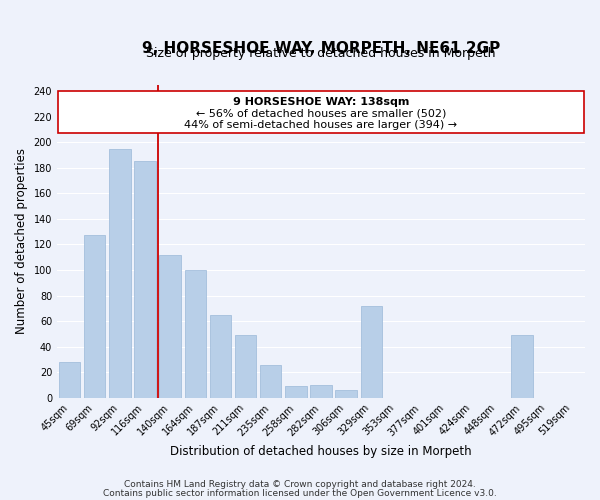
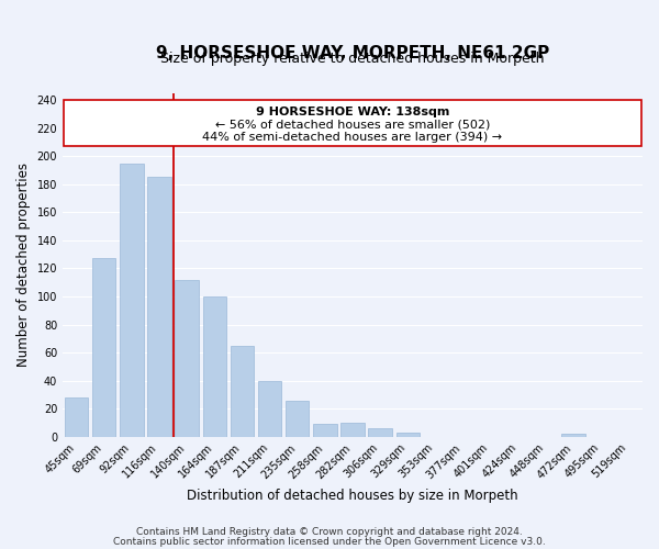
211sqm: 49 -> 40
329sqm: 72 -> 3
472sqm: 49 -> 2
